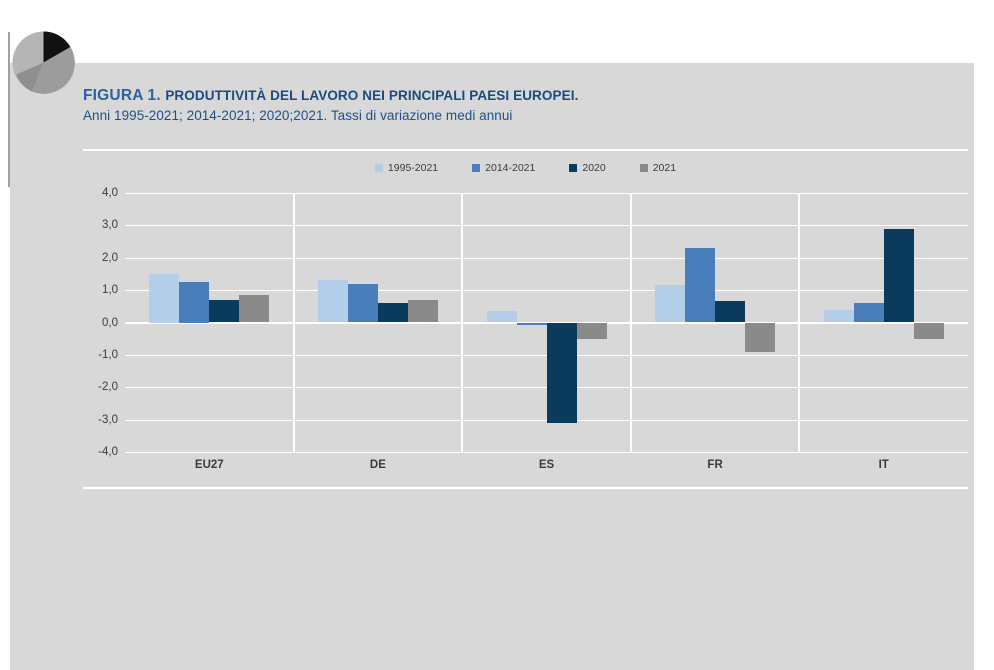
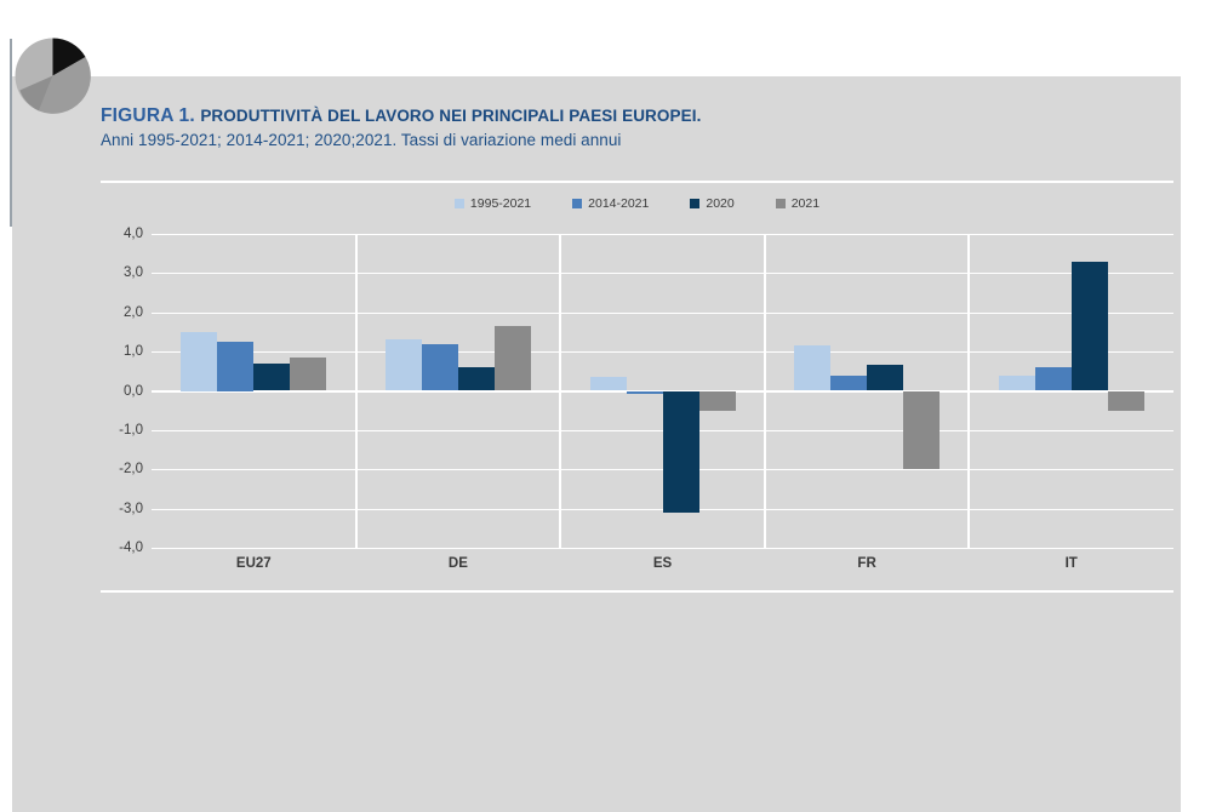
2021/DE: 0,7 -> 1,6
2014-2021/FR: 2,3 -> 0,4
2021/FR: -0,9 -> -2,0
2020/IT: 2,9 -> 3,3
